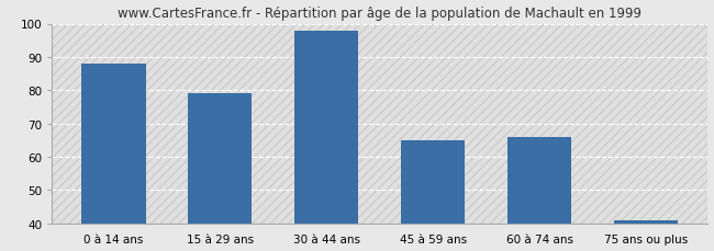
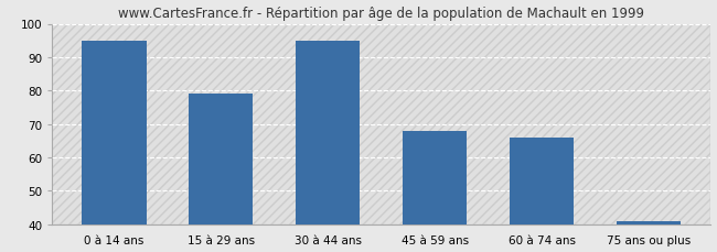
0 à 14 ans: 88 -> 95
30 à 44 ans: 98 -> 95
45 à 59 ans: 65 -> 68
